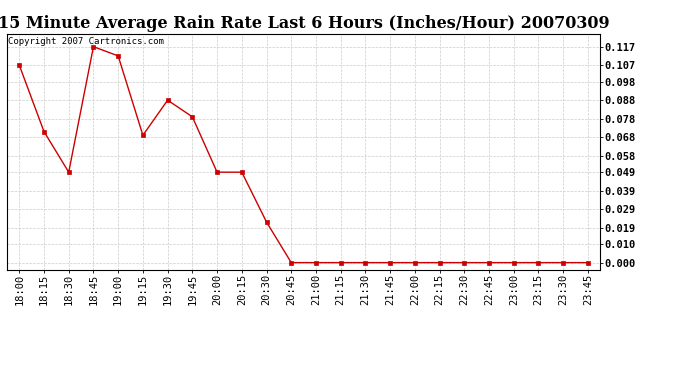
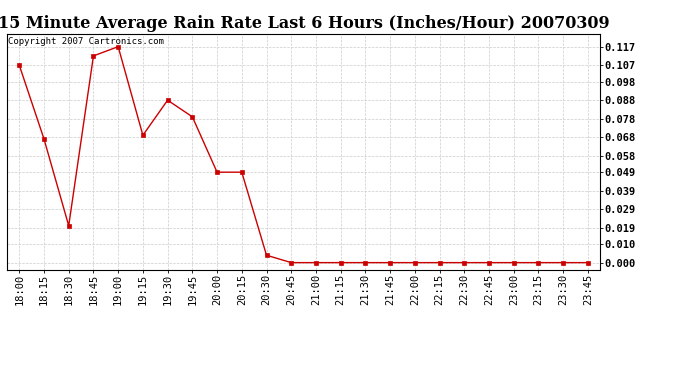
18:15: 0.071 -> 0.067
18:30: 0.049 -> 0.020
18:45: 0.117 -> 0.112
19:00: 0.112 -> 0.117
20:30: 0.022 -> 0.004
